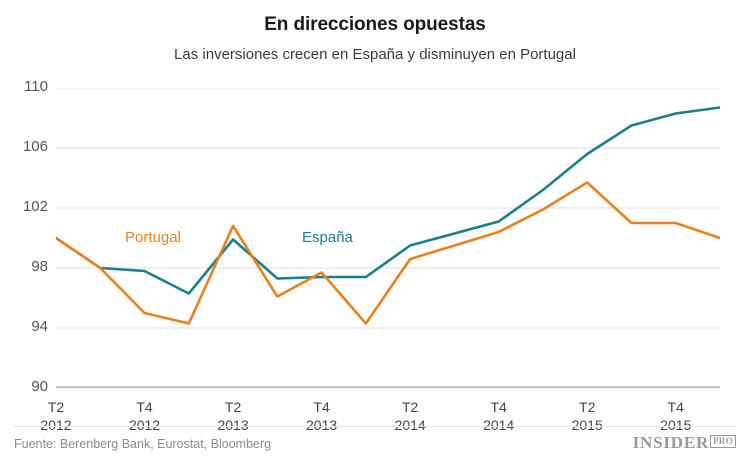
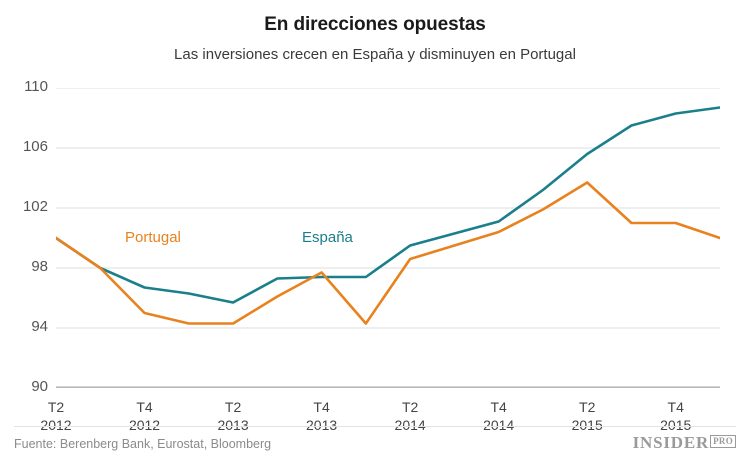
España/T4 2012: 97.8 -> 96.7
España/T2 2013: 99.9 -> 95.7
Portugal/T2 2013: 100.8 -> 94.3
